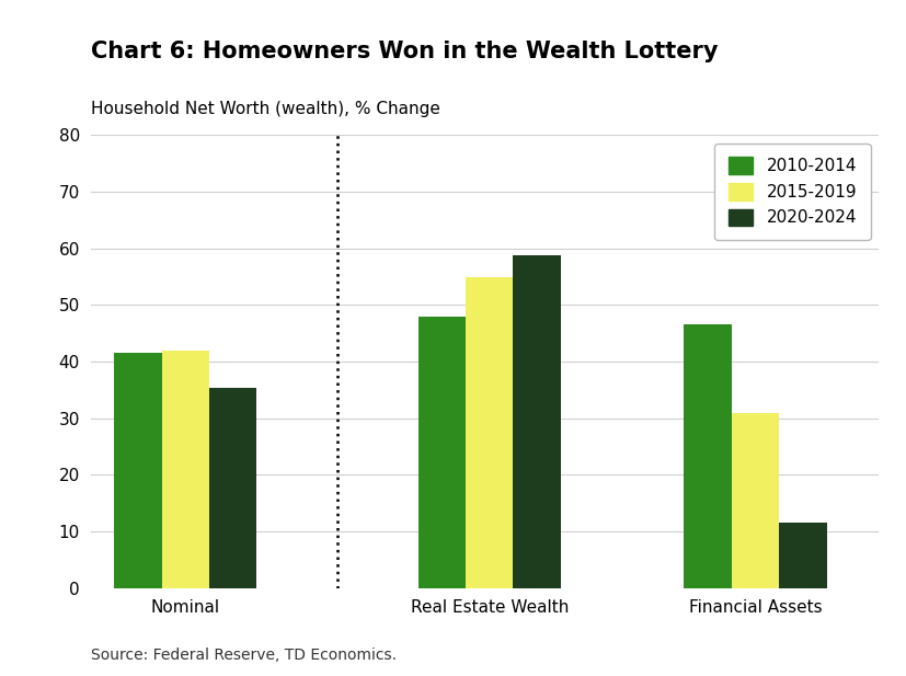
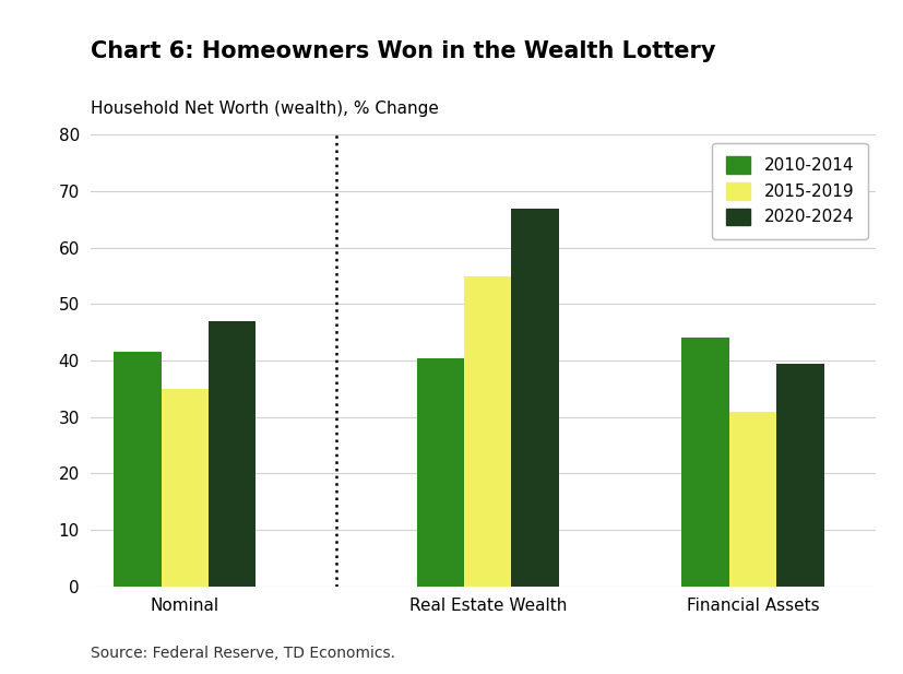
2015-2019/Nominal: 42 -> 35
2020-2024/Nominal: 35.4 -> 47.0
2010-2014/Real Estate Wealth: 48.0 -> 40.5
2020-2024/Real Estate Wealth: 58.8 -> 67.0
2010-2014/Financial Assets: 46.6 -> 44.0
2020-2024/Financial Assets: 11.6 -> 39.5
